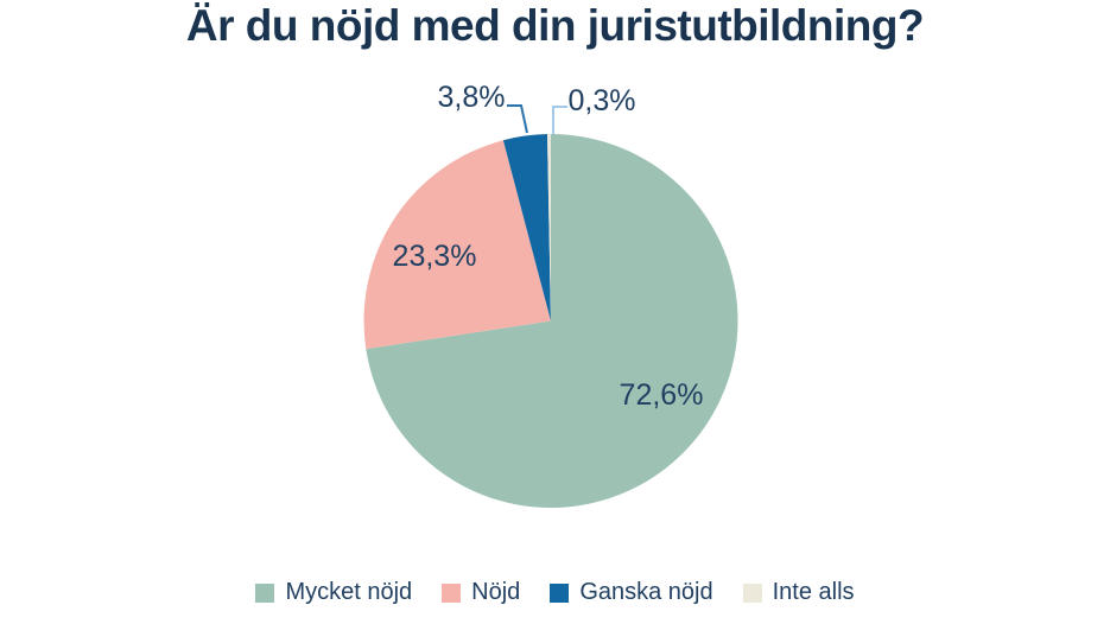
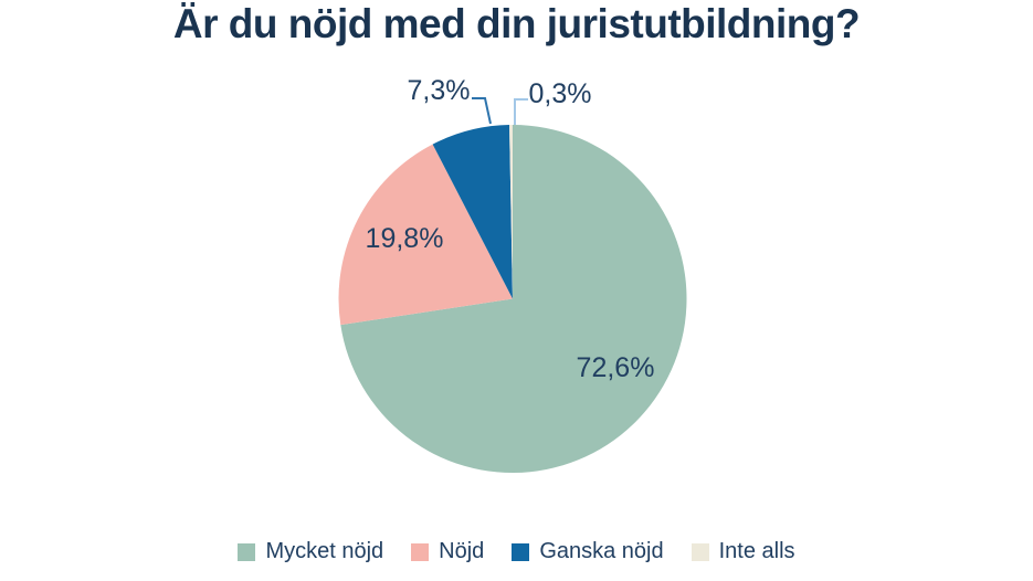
Nöjd: 23,3% -> 19,8%
Ganska nöjd: 3,8% -> 7,3%
